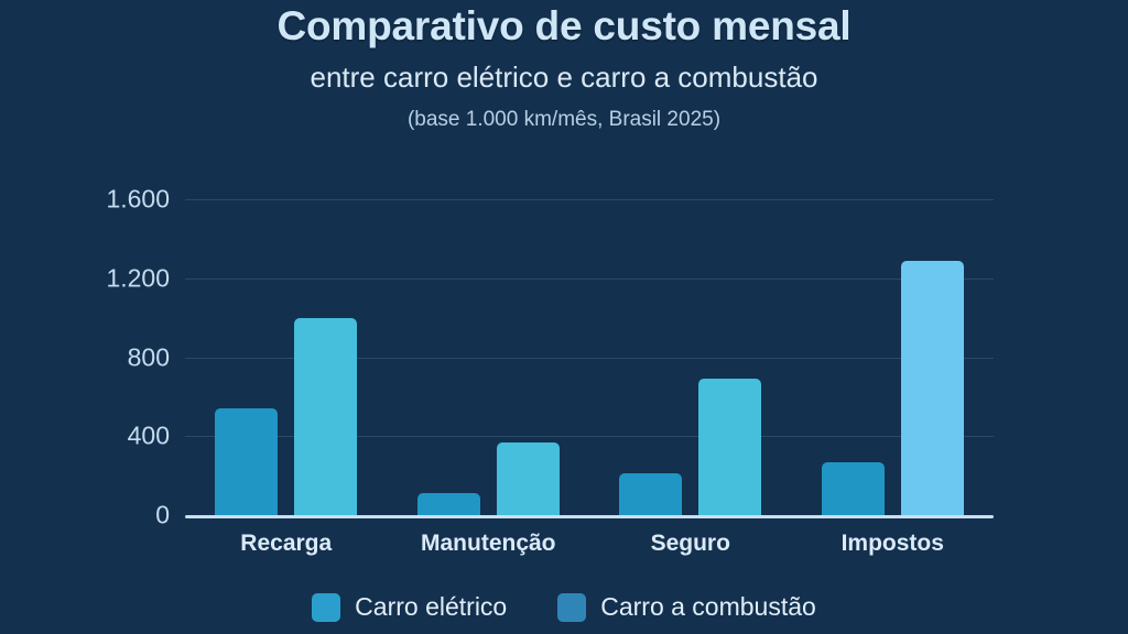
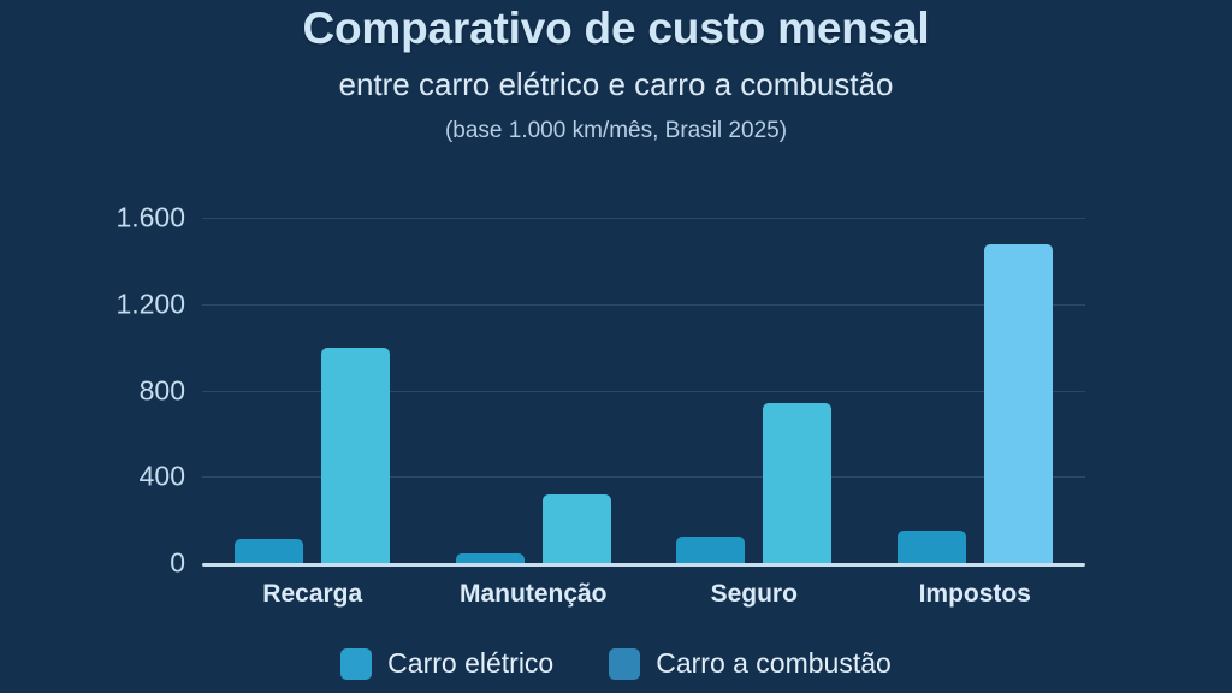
Carro elétrico/Recarga: 540 -> 110
Carro elétrico/Manutenção: 110 -> 40
Carro a combustão/Manutenção: 370 -> 320
Carro elétrico/Seguro: 210 -> 120
Carro a combustão/Seguro: 690 -> 740
Carro elétrico/Impostos: 270 -> 150
Carro a combustão/Impostos: 1290 -> 1480
